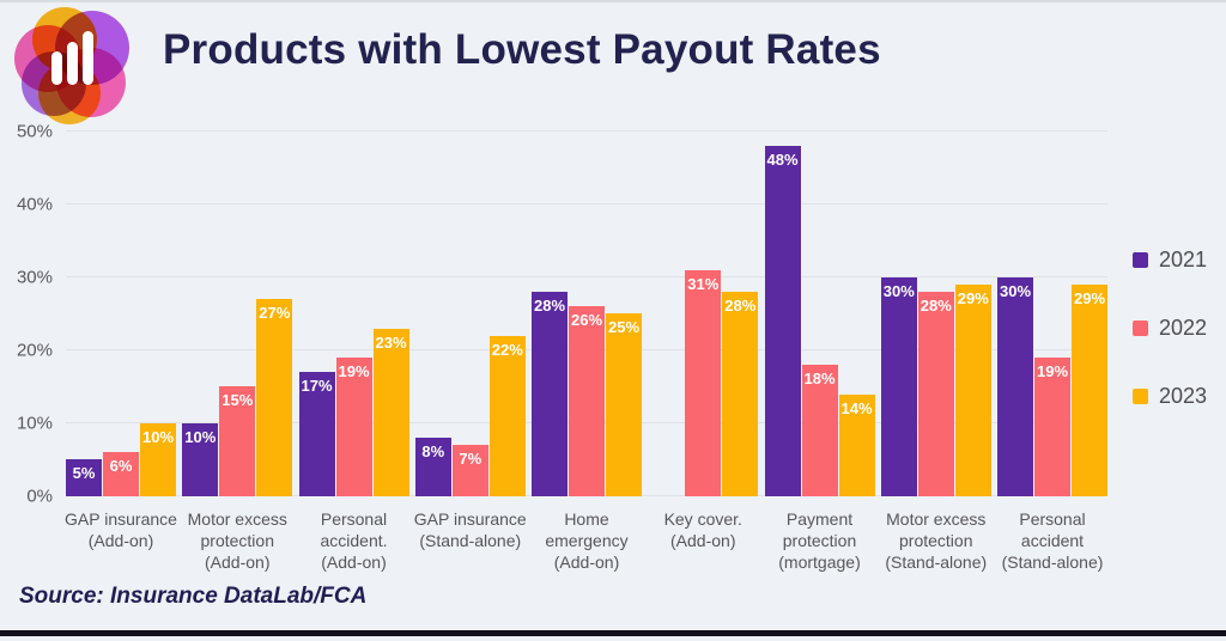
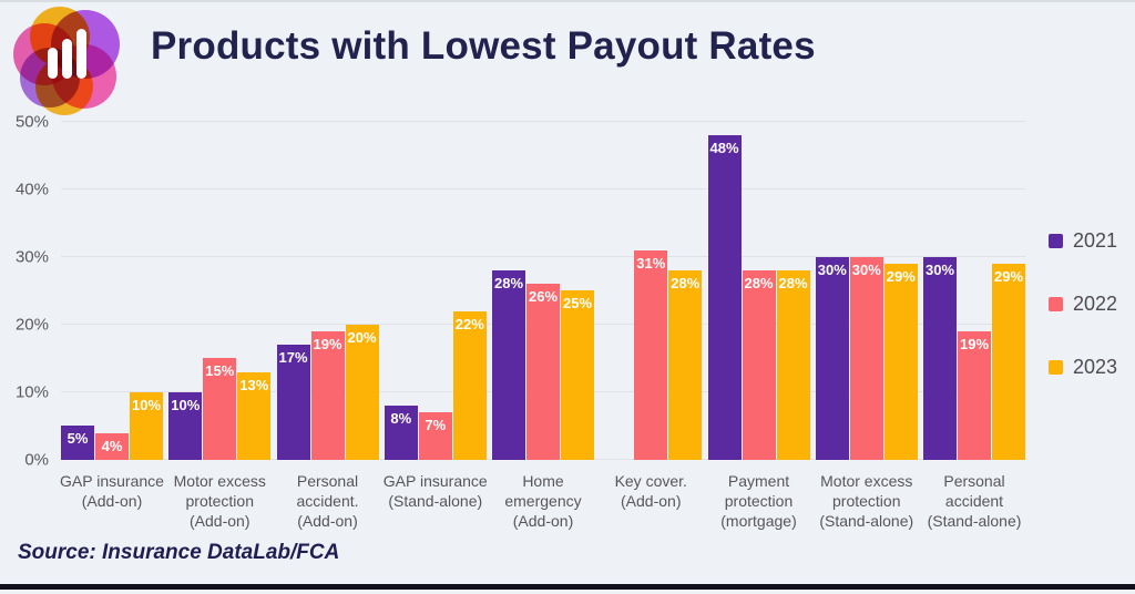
2022/GAP insurance (Add-on): 6% -> 4%
2023/Motor excess protection (Add-on): 27% -> 13%
2023/Personal accident. (Add-on): 23% -> 20%
2022/Payment protection (mortgage): 18% -> 28%
2023/Payment protection (mortgage): 14% -> 28%
2022/Motor excess protection (Stand-alone): 28% -> 30%
